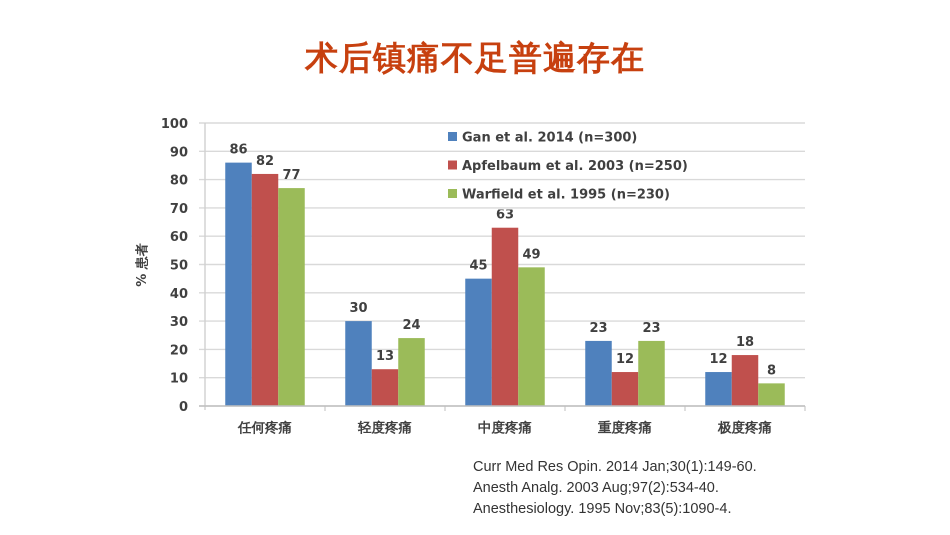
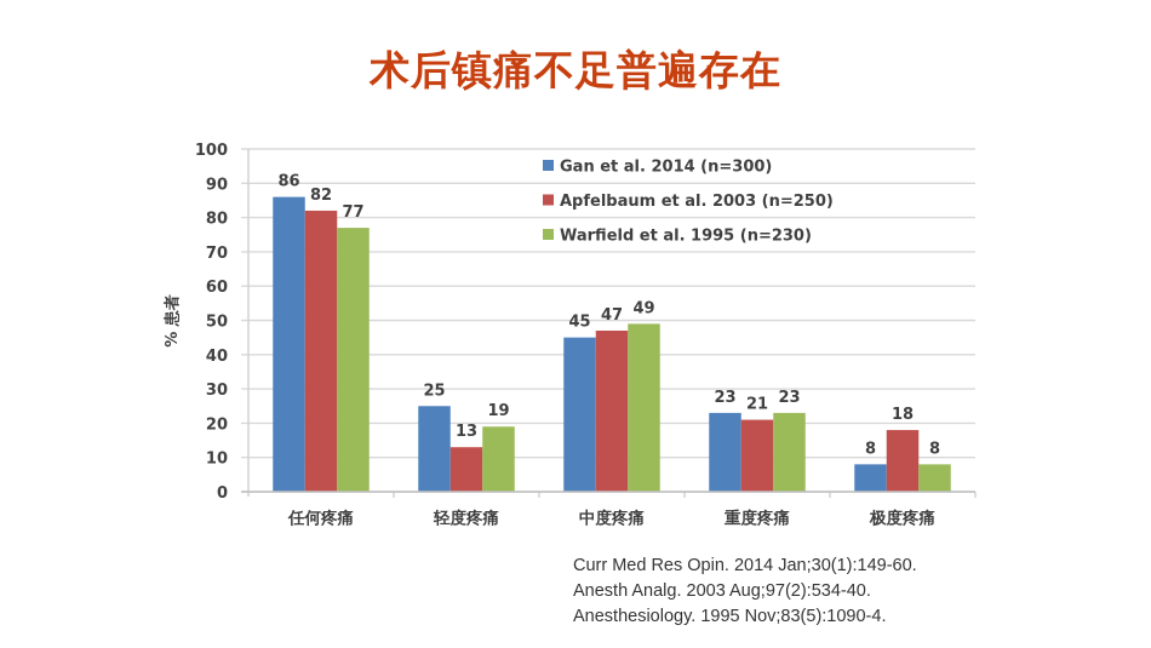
Gan et al. 2014 (n=300)/轻度疼痛: 30 -> 25
Warfield et al. 1995 (n=230)/轻度疼痛: 24 -> 19
Apfelbaum et al. 2003 (n=250)/中度疼痛: 63 -> 47
Apfelbaum et al. 2003 (n=250)/重度疼痛: 12 -> 21
Gan et al. 2014 (n=300)/极度疼痛: 12 -> 8
